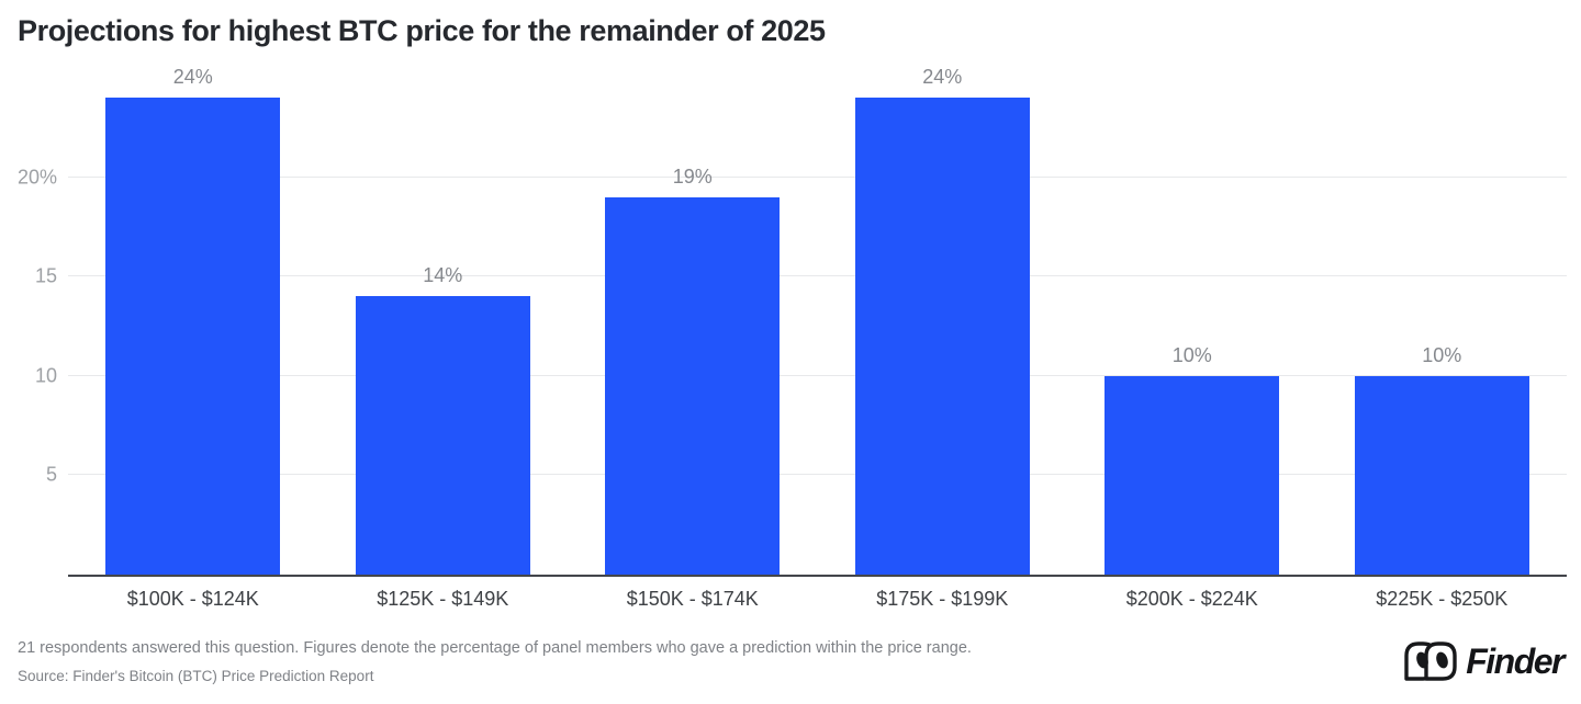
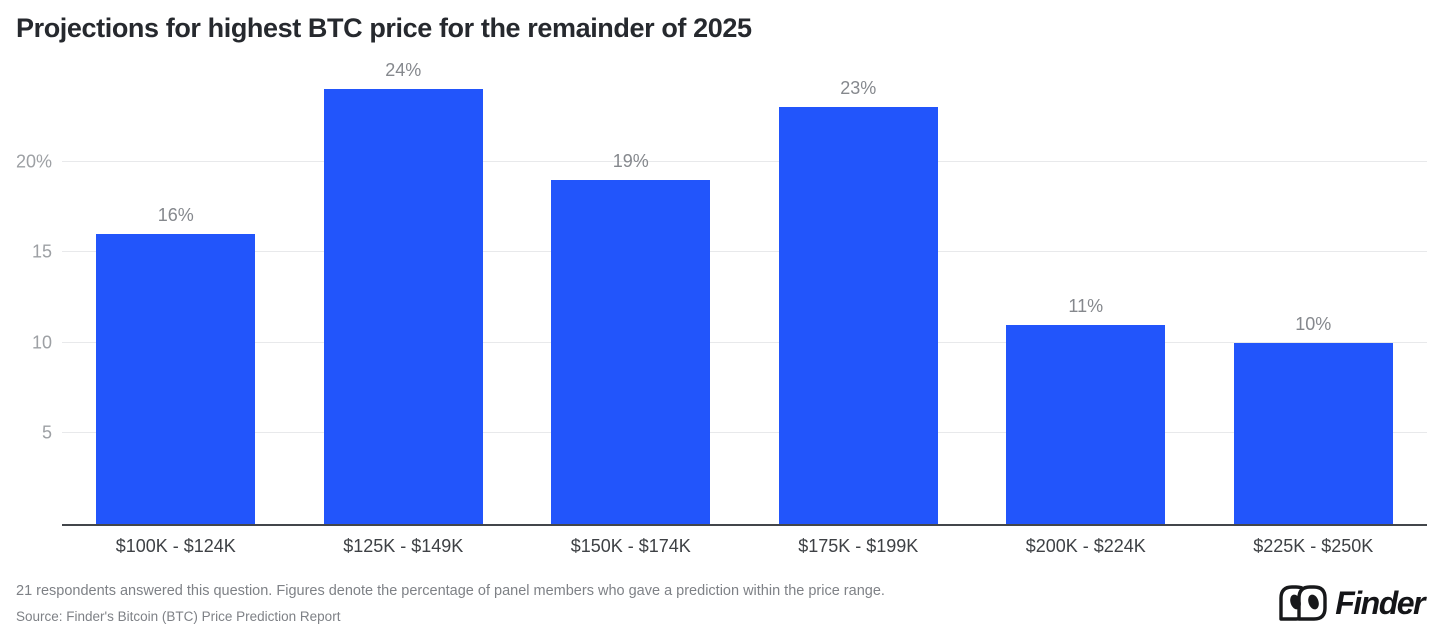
$100K - $124K: 24% -> 16%
$125K - $149K: 14% -> 24%
$175K - $199K: 24% -> 23%
$200K - $224K: 10% -> 11%
